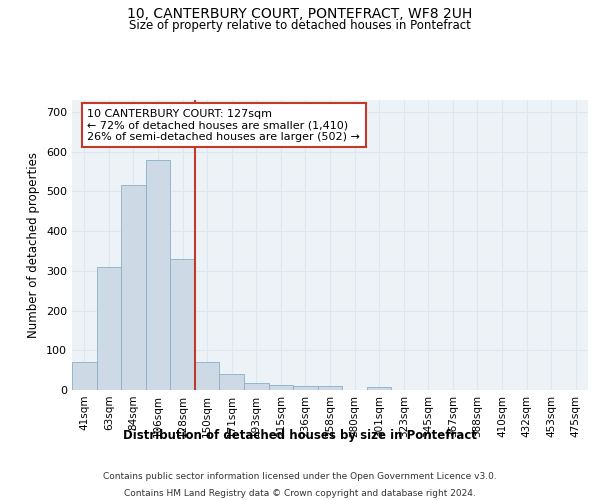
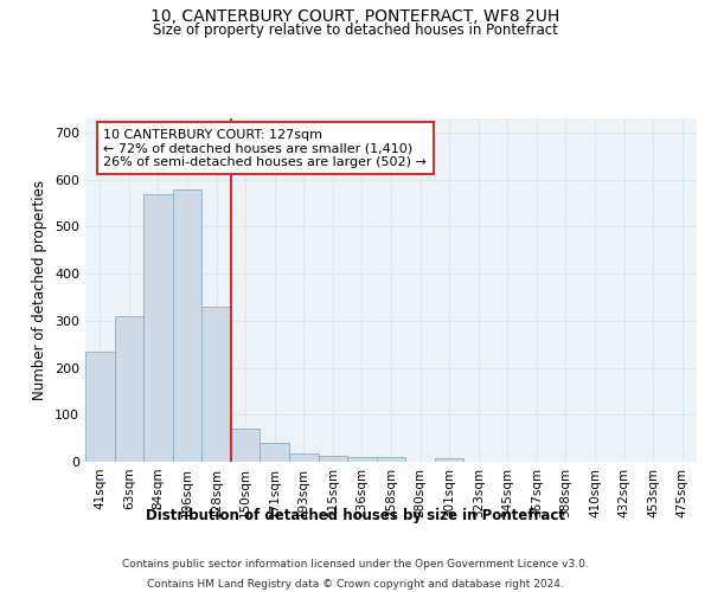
41sqm: 70 -> 235
84sqm: 515 -> 570
